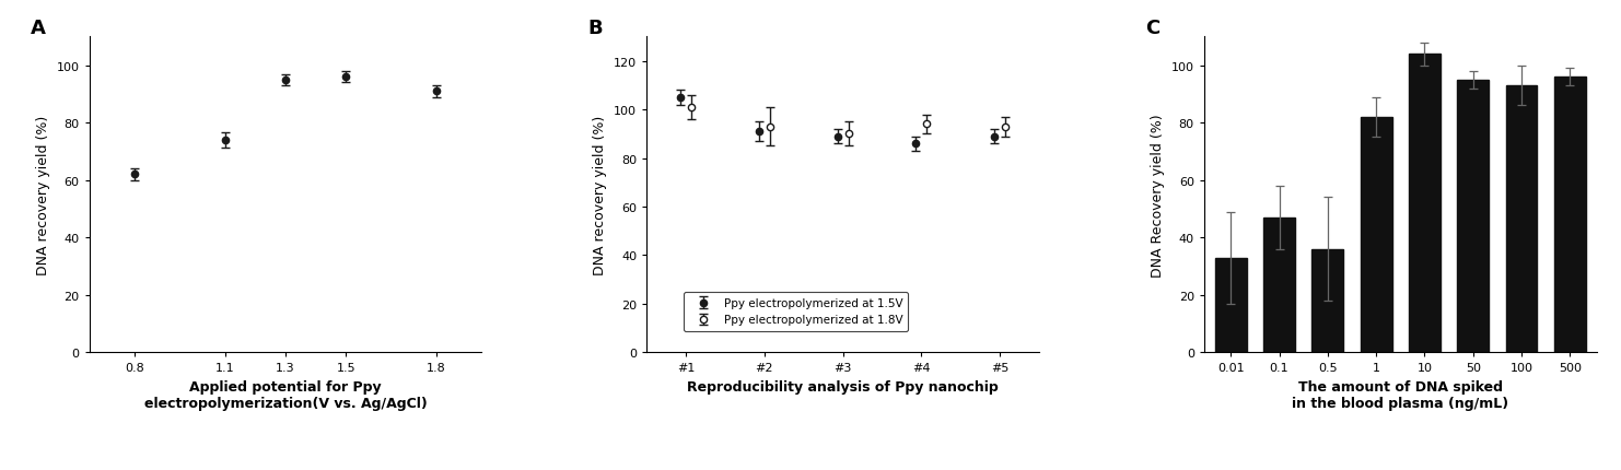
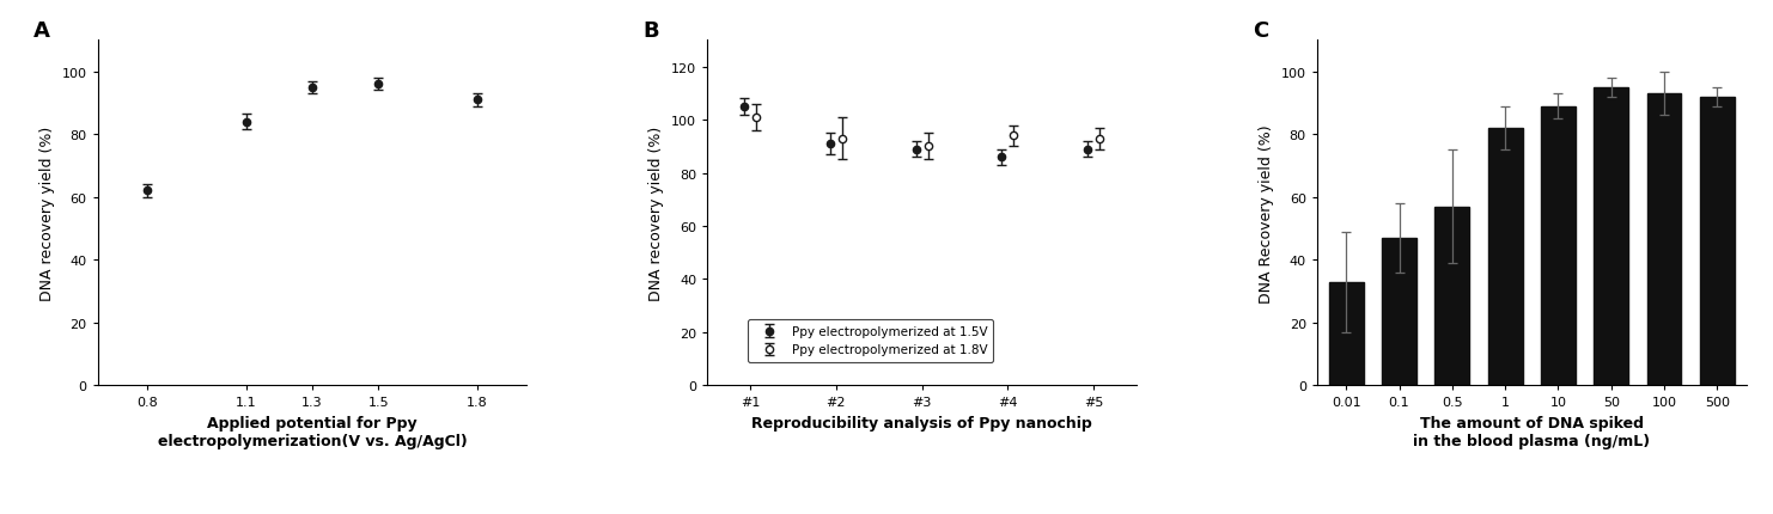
1.1: 74 -> 84
0.5: 36 -> 57
10: 104 -> 89
500: 96 -> 92
